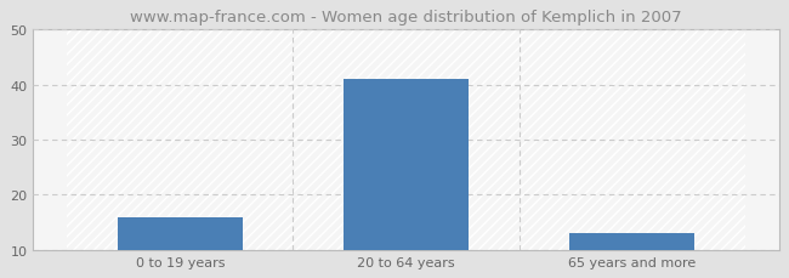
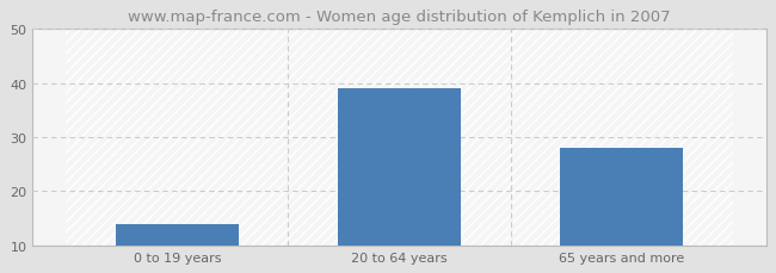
0 to 19 years: 16 -> 14
20 to 64 years: 41 -> 39
65 years and more: 13 -> 28
